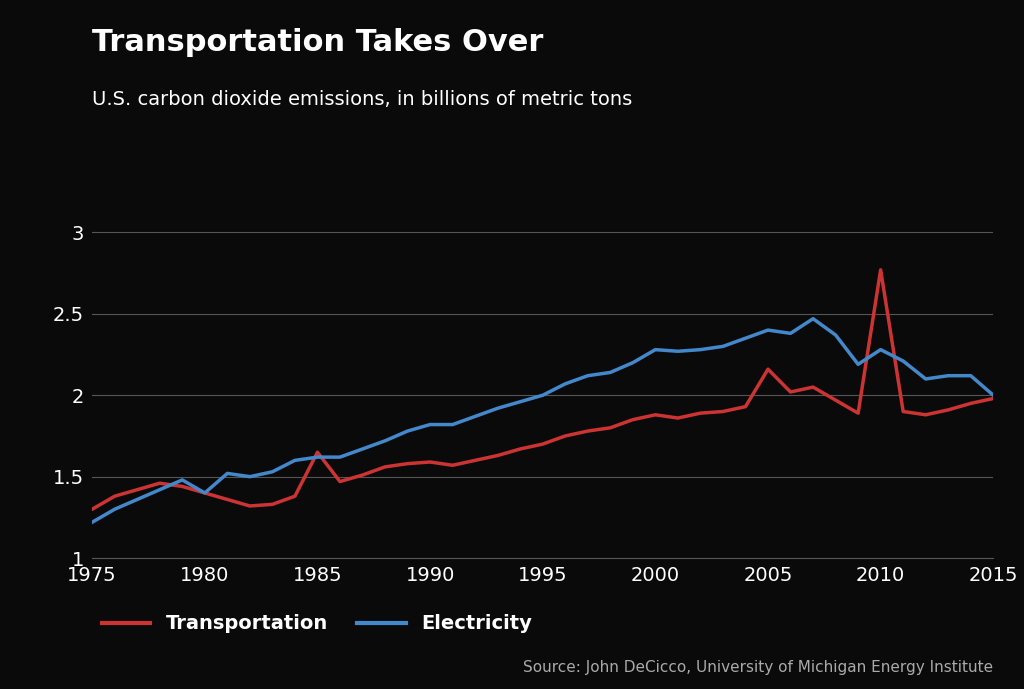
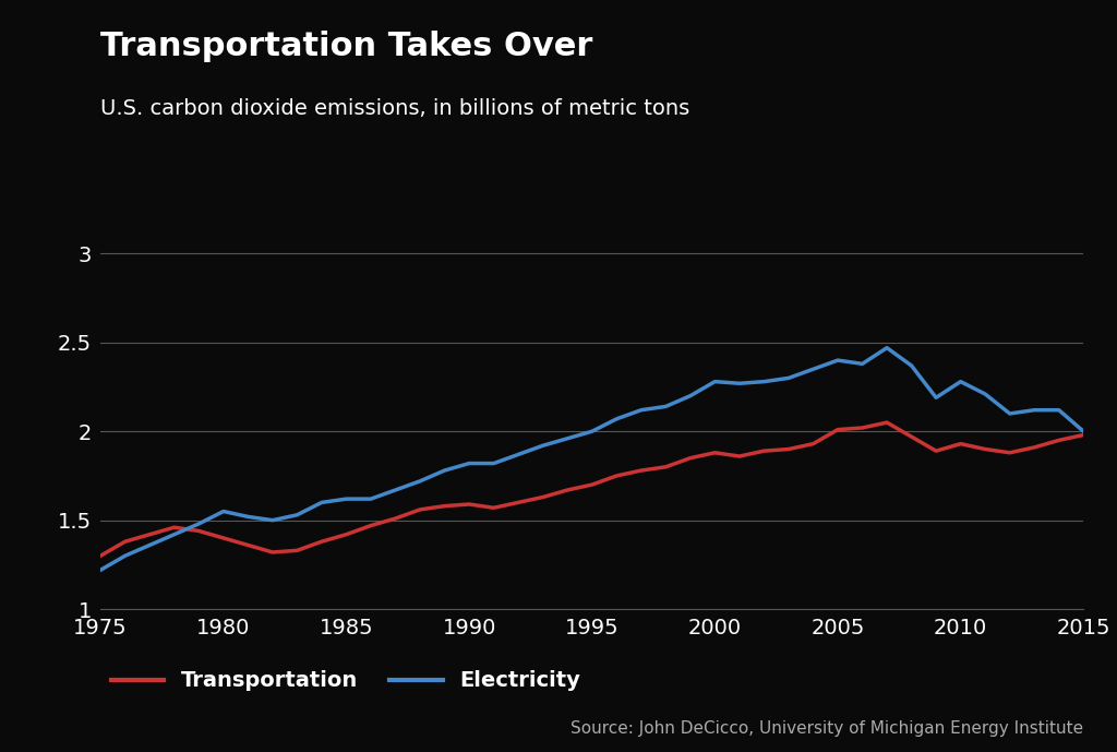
Electricity/1980: 1.40 -> 1.55
Transportation/1985: 1.65 -> 1.42
Transportation/2005: 2.16 -> 2.01
Transportation/2010: 2.77 -> 1.93
